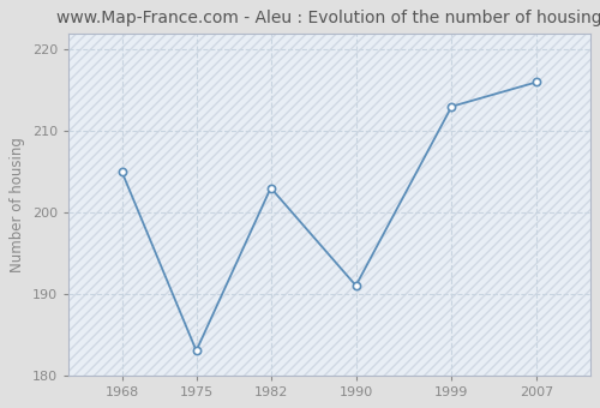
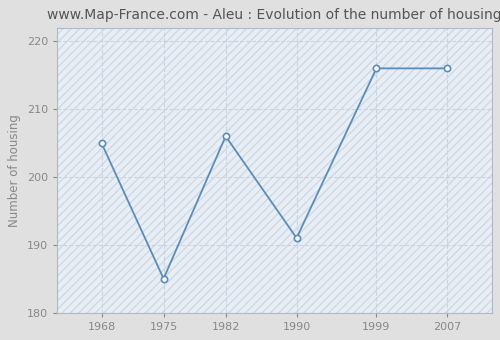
1975: 183 -> 185
1982: 203 -> 206
1999: 213 -> 216
